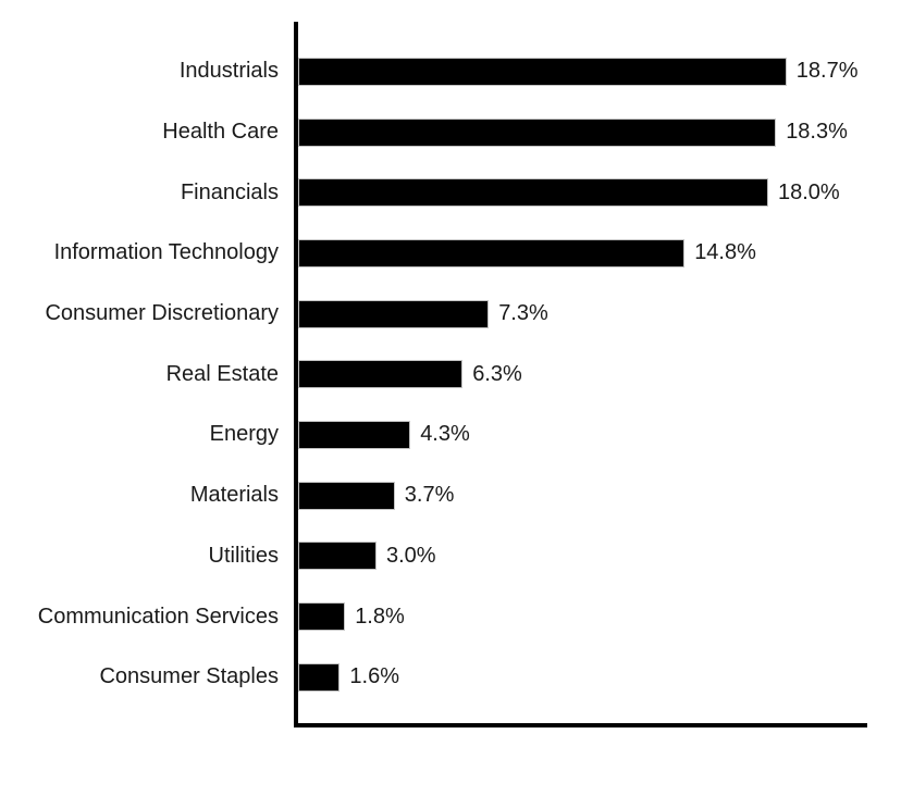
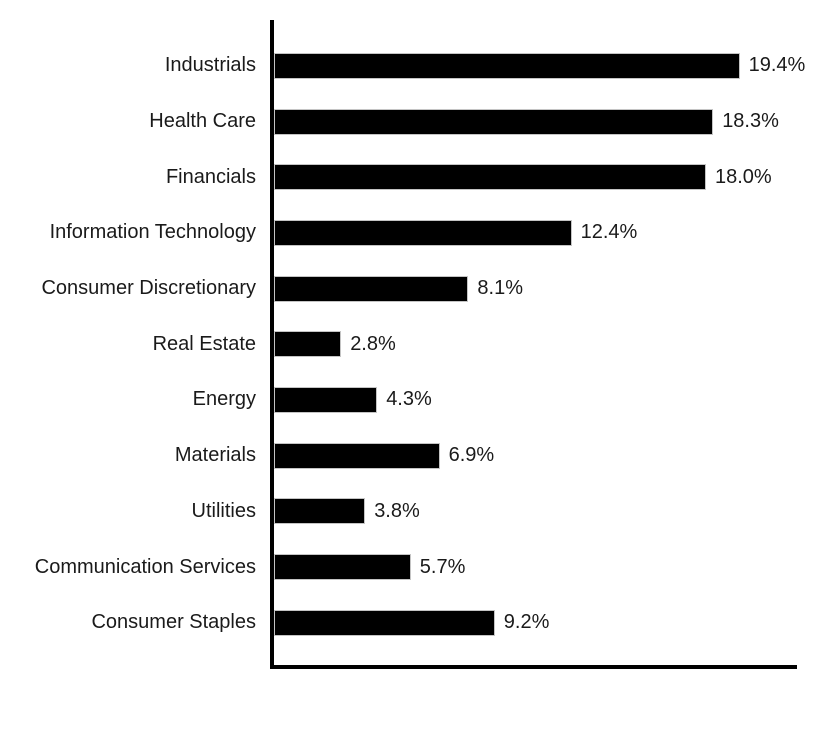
Industrials: 18.7% -> 19.4%
Information Technology: 14.8% -> 12.4%
Consumer Discretionary: 7.3% -> 8.1%
Real Estate: 6.3% -> 2.8%
Materials: 3.7% -> 6.9%
Utilities: 3.0% -> 3.8%
Communication Services: 1.8% -> 5.7%
Consumer Staples: 1.6% -> 9.2%
